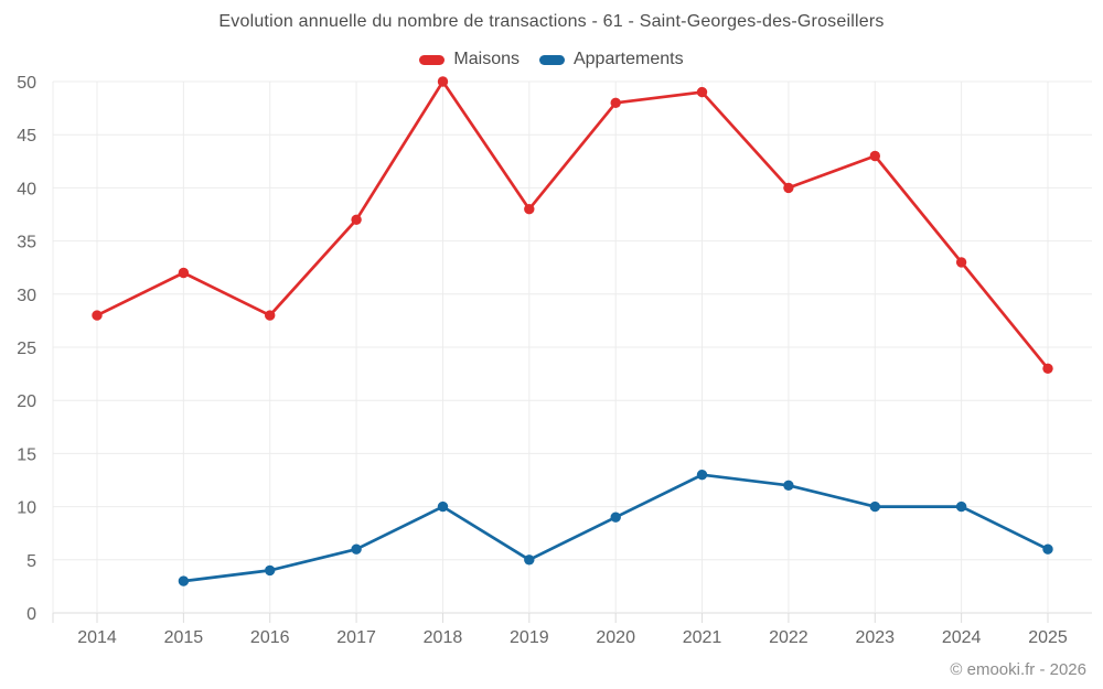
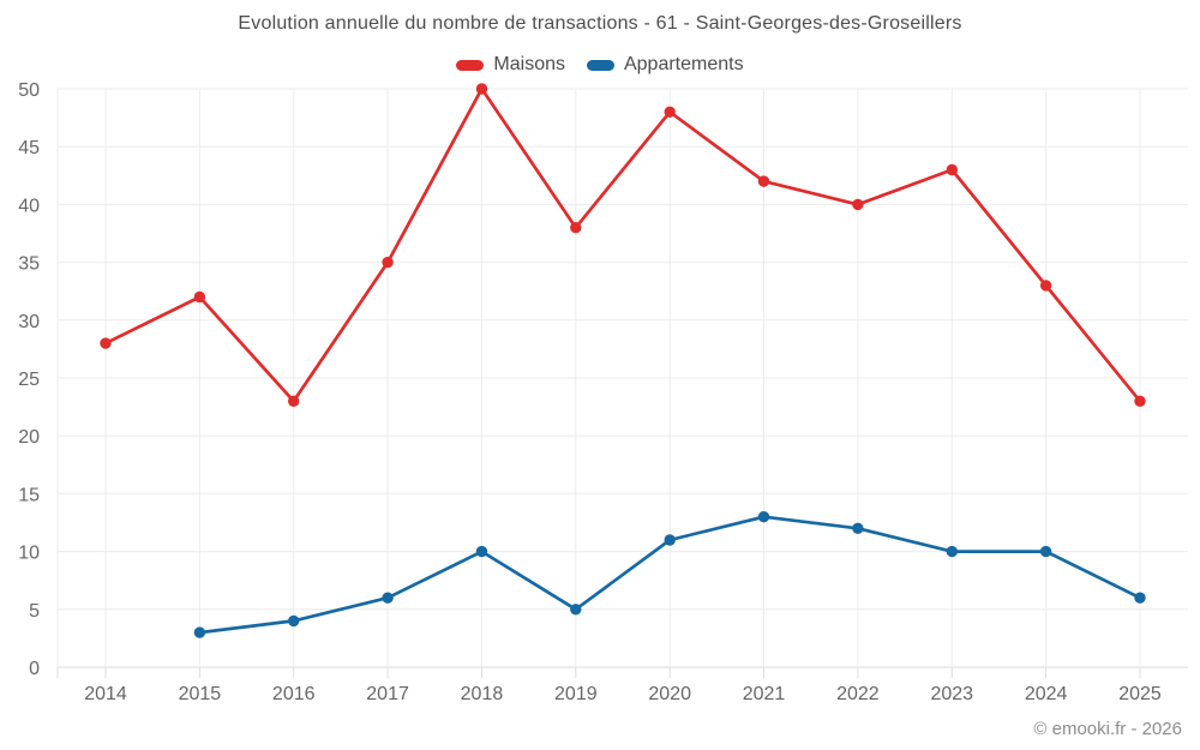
Maisons/2016: 28 -> 23
Maisons/2017: 37 -> 35
Appartements/2020: 9 -> 11
Maisons/2021: 49 -> 42
